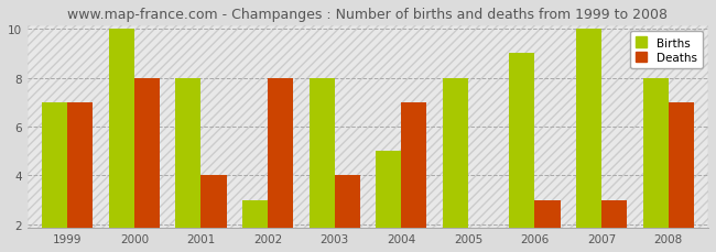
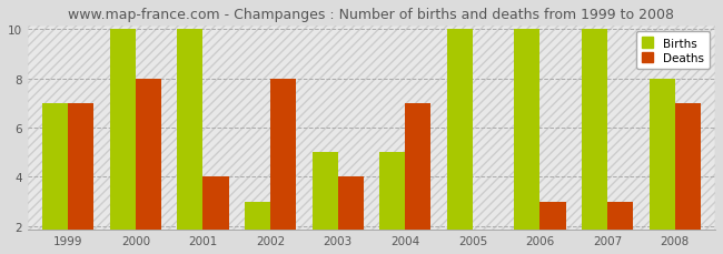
Births/2001: 8 -> 10
Births/2003: 8 -> 5
Births/2005: 8 -> 10
Births/2006: 9 -> 10
